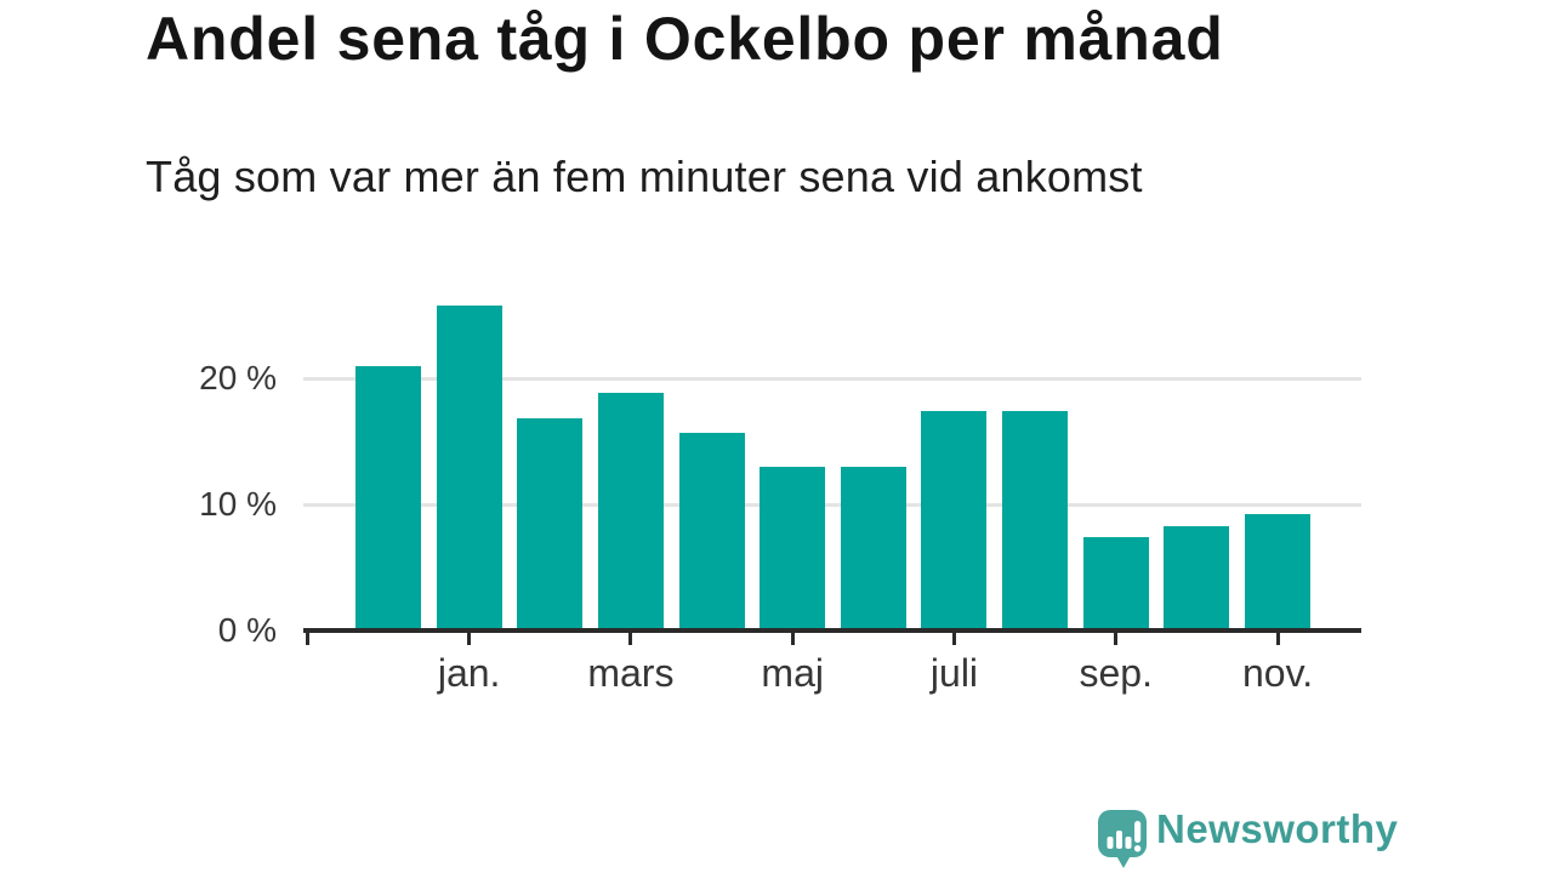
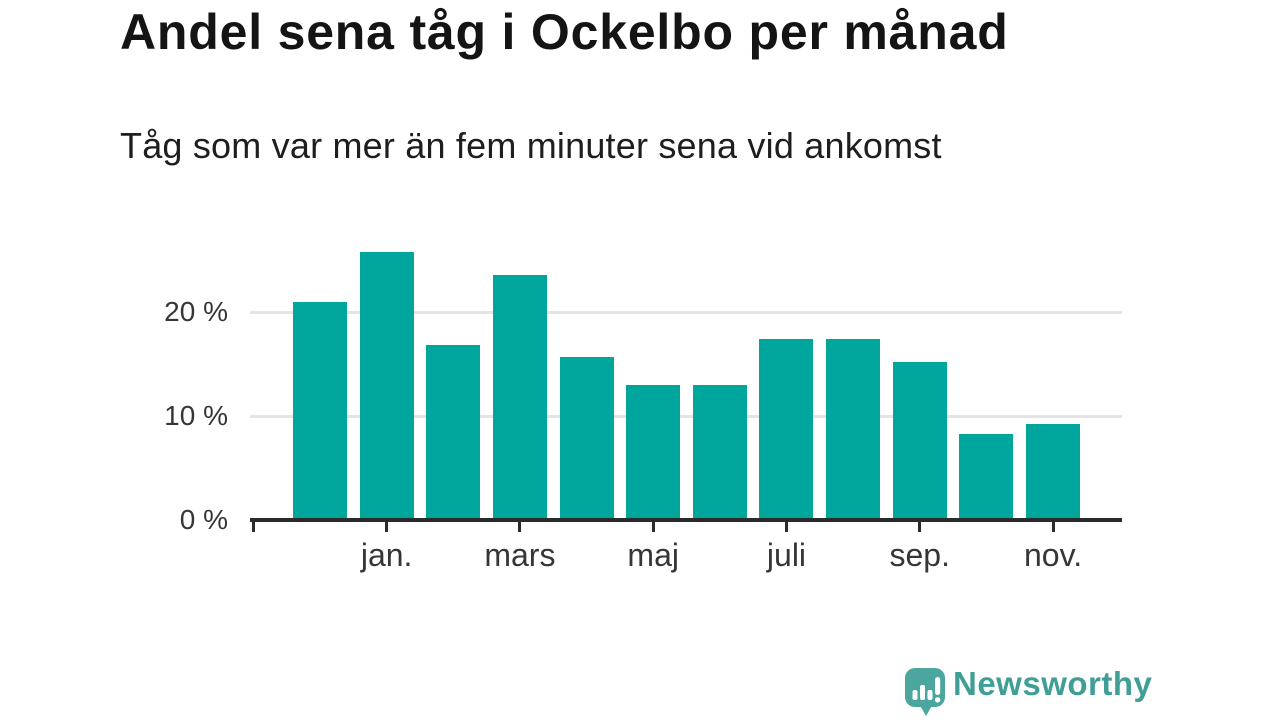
mars: 18.8% -> 23.6%
sep.: 7.4% -> 15.2%
